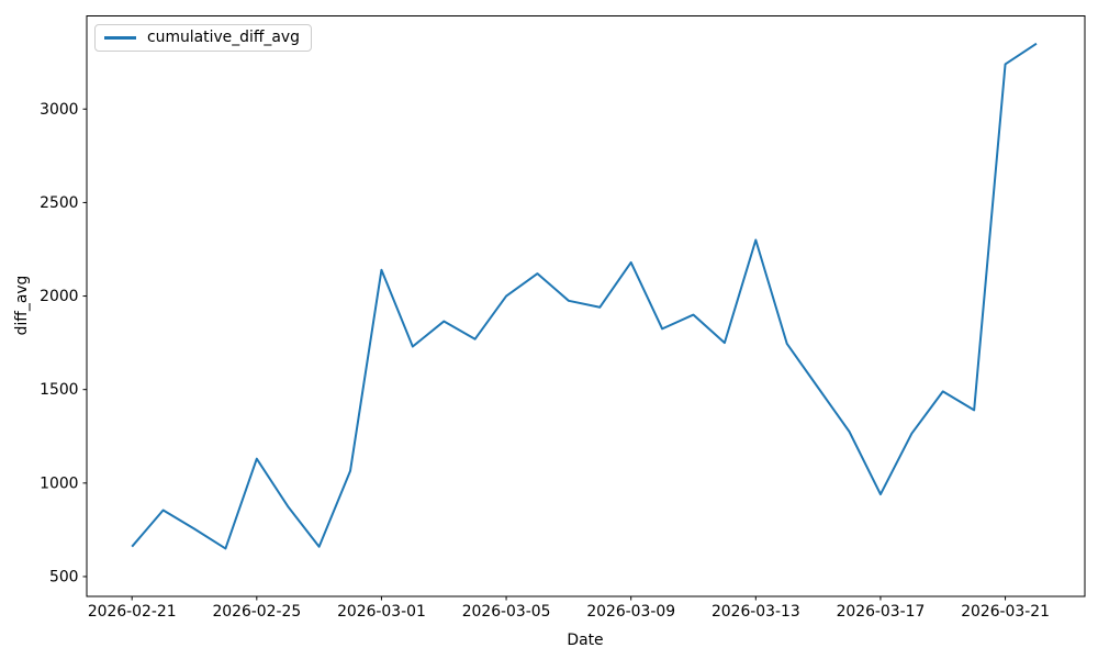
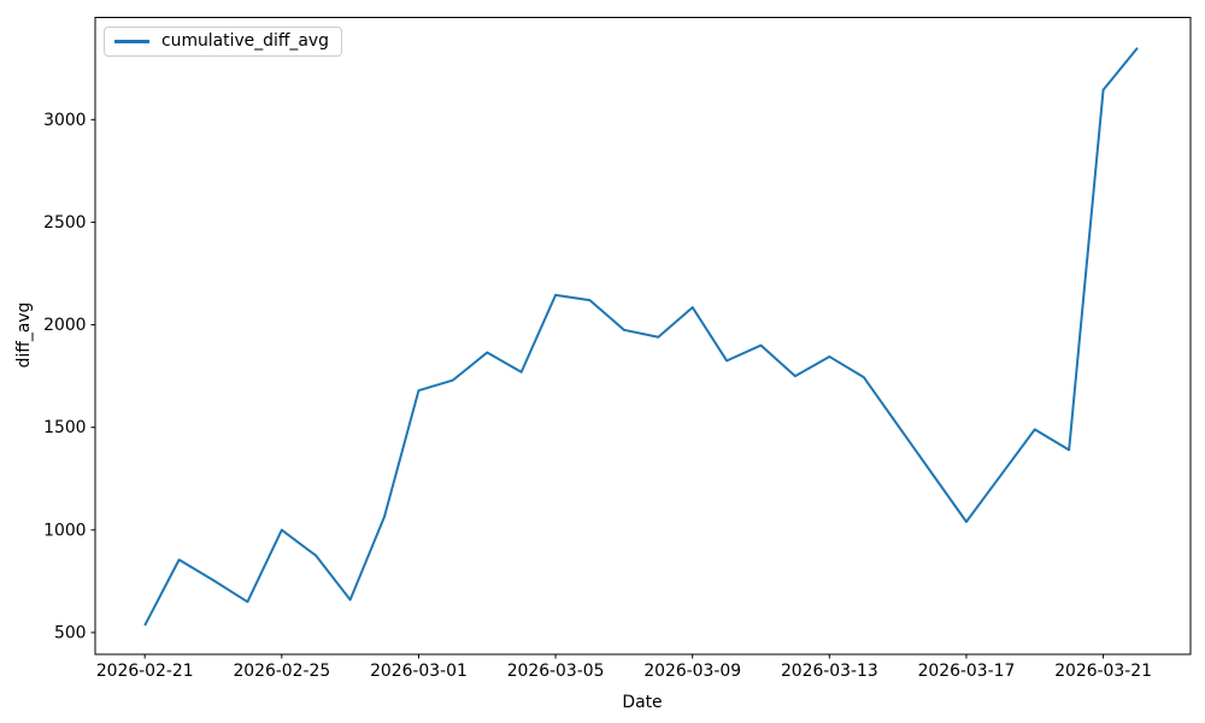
2026-02-21: 660 -> 540
2026-02-25: 1130 -> 1000
2026-03-01: 2140 -> 1680
2026-03-05: 2000 -> 2140
2026-03-09: 2180 -> 2080
2026-03-13: 2300 -> 1840
2026-03-17: 940 -> 1040
2026-03-21: 3240 -> 3140
